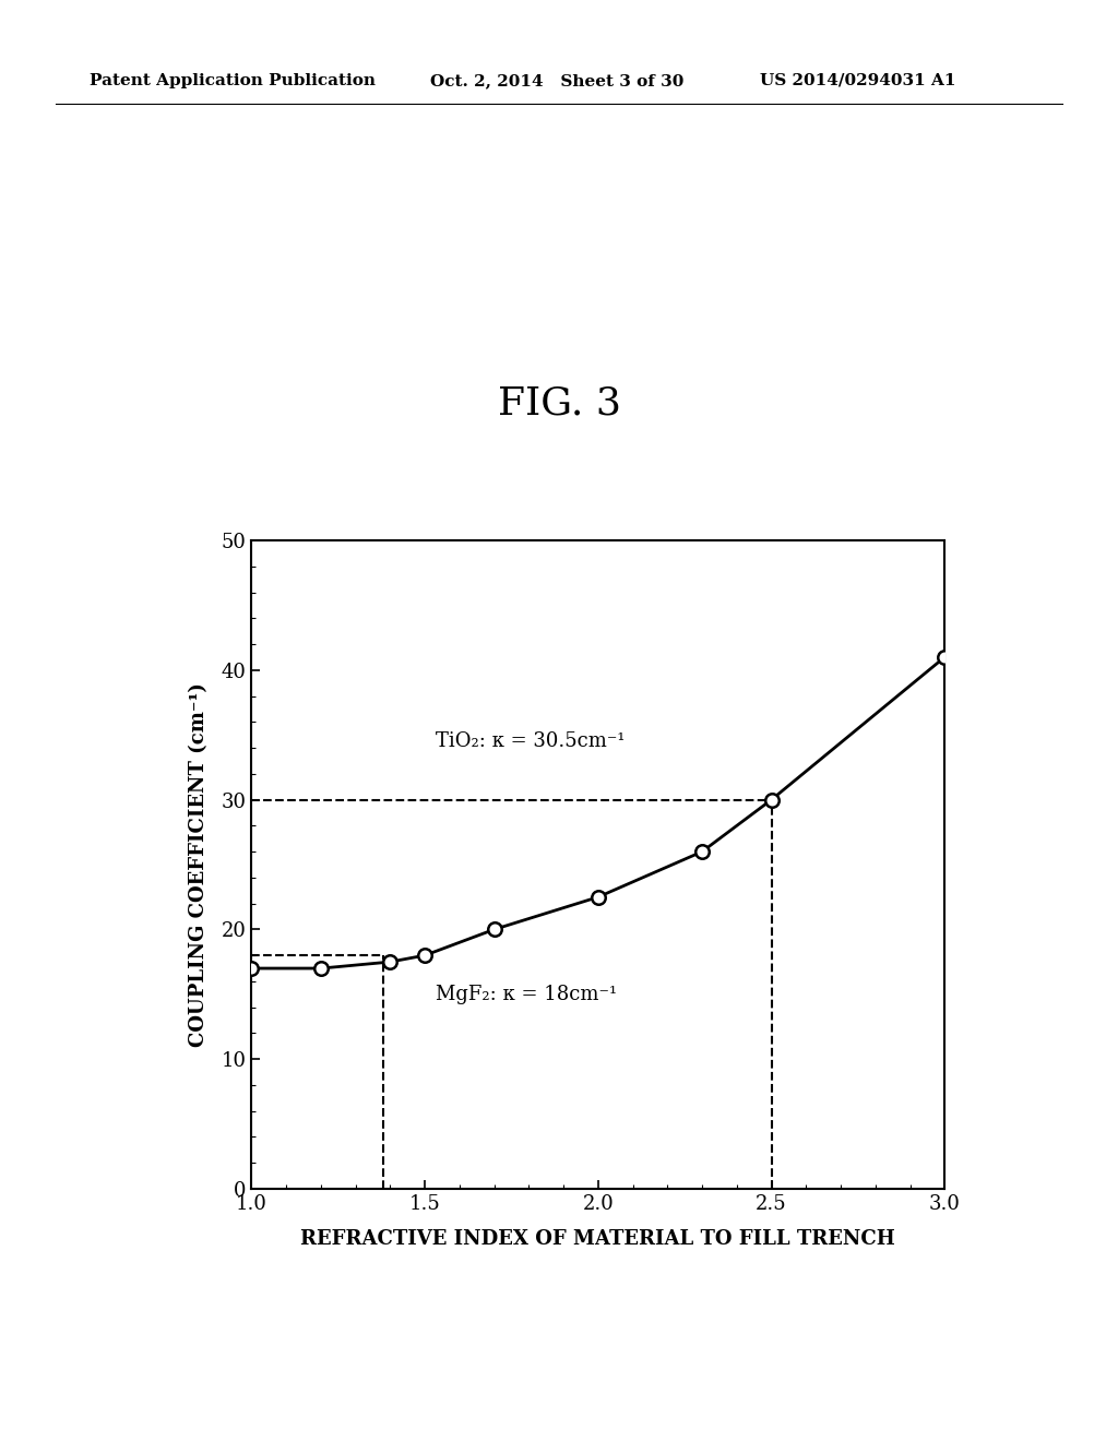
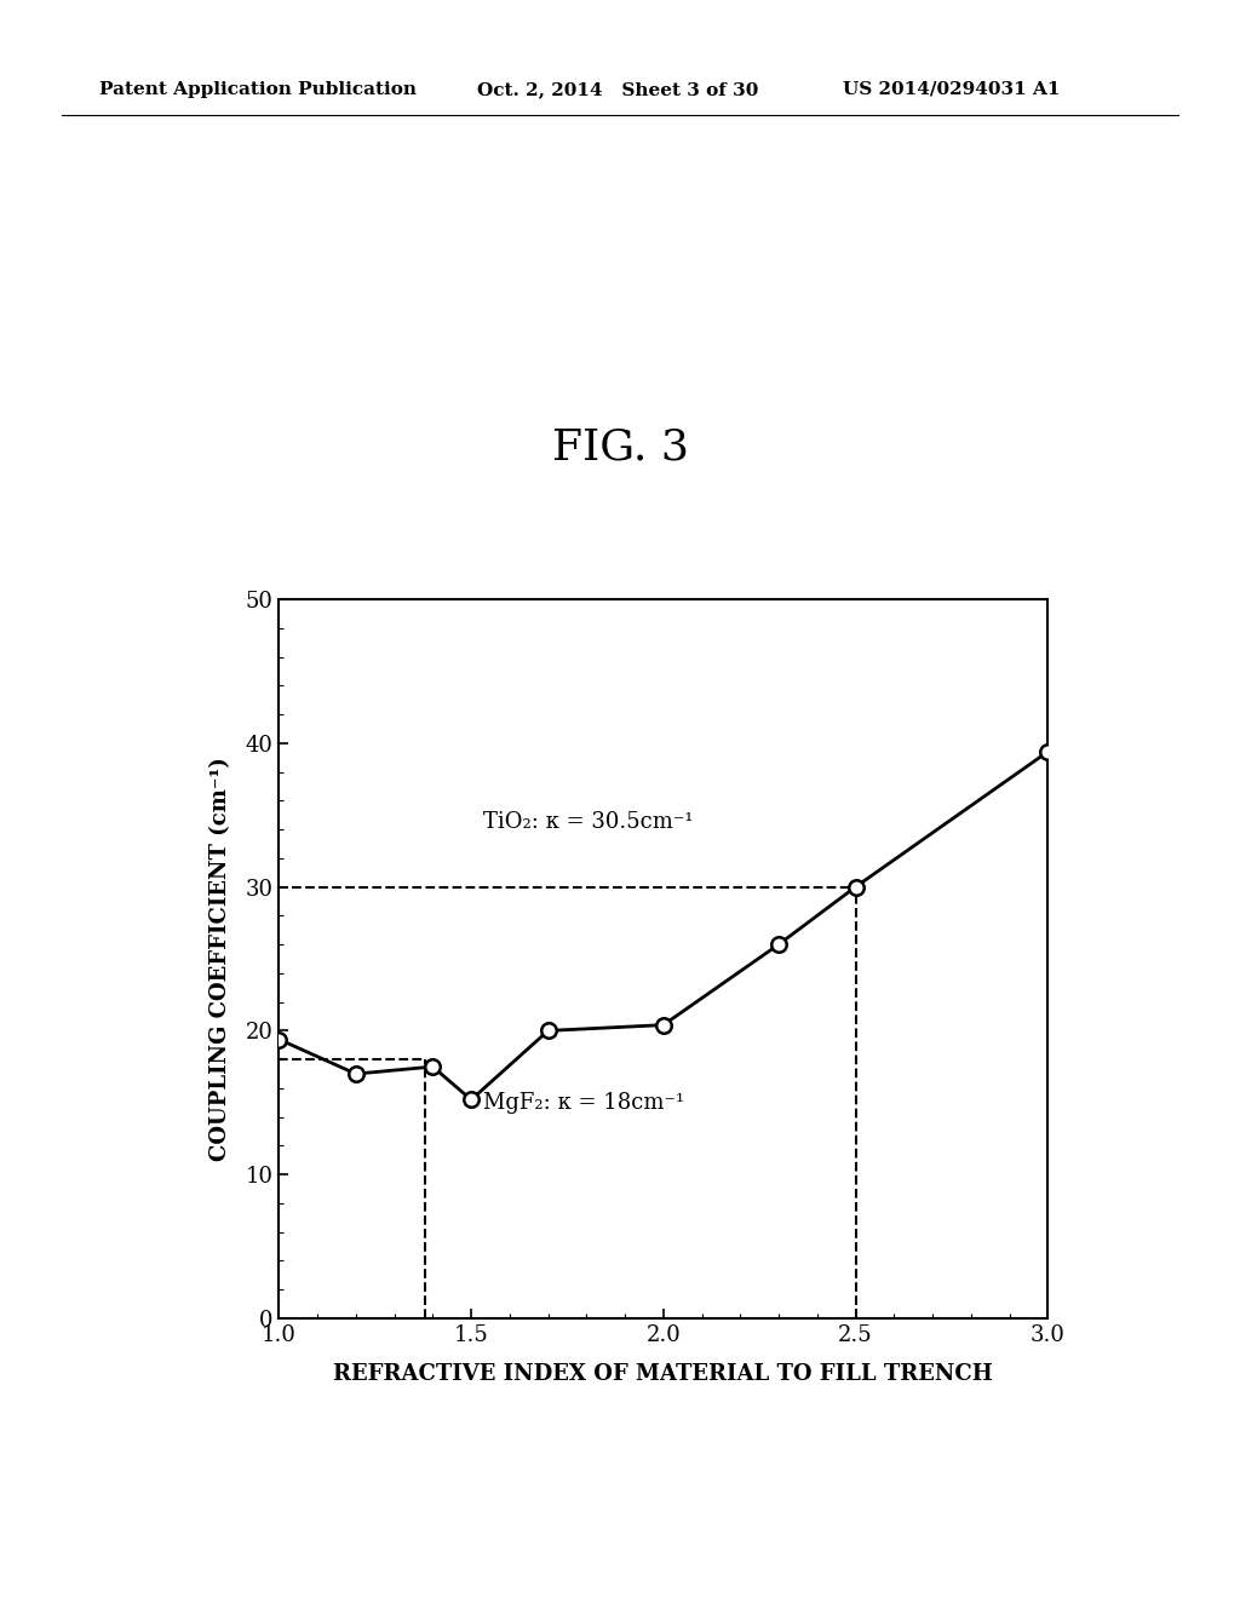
1.0: 17.0 -> 19.4
1.5: 18.0 -> 15.2
2.0: 22.5 -> 20.4
3.0: 41.0 -> 39.4
